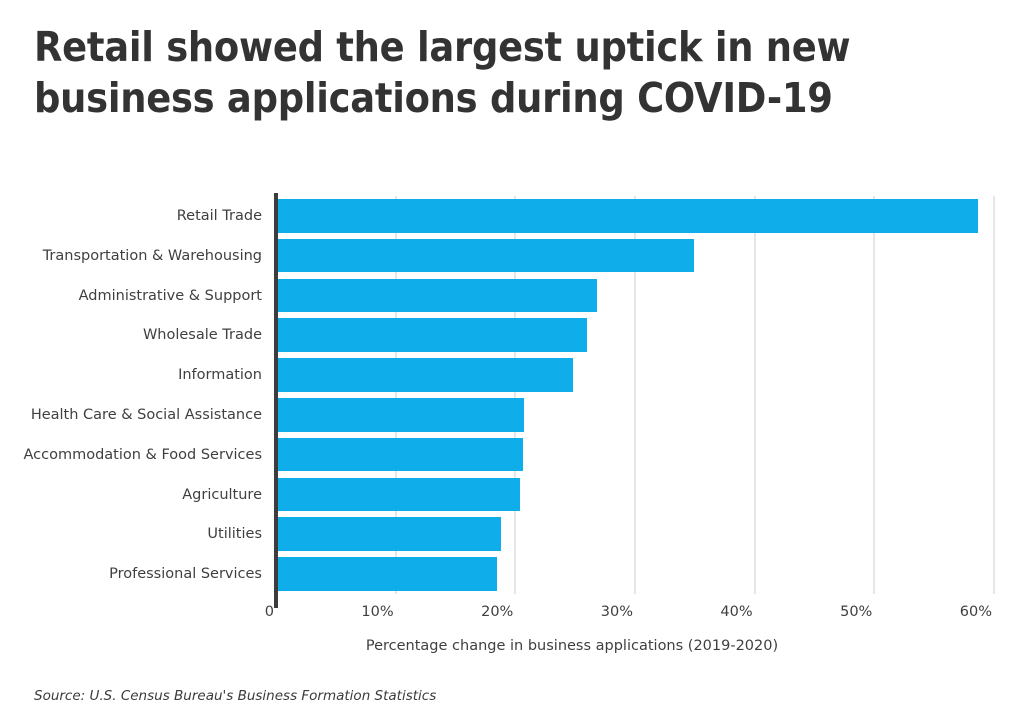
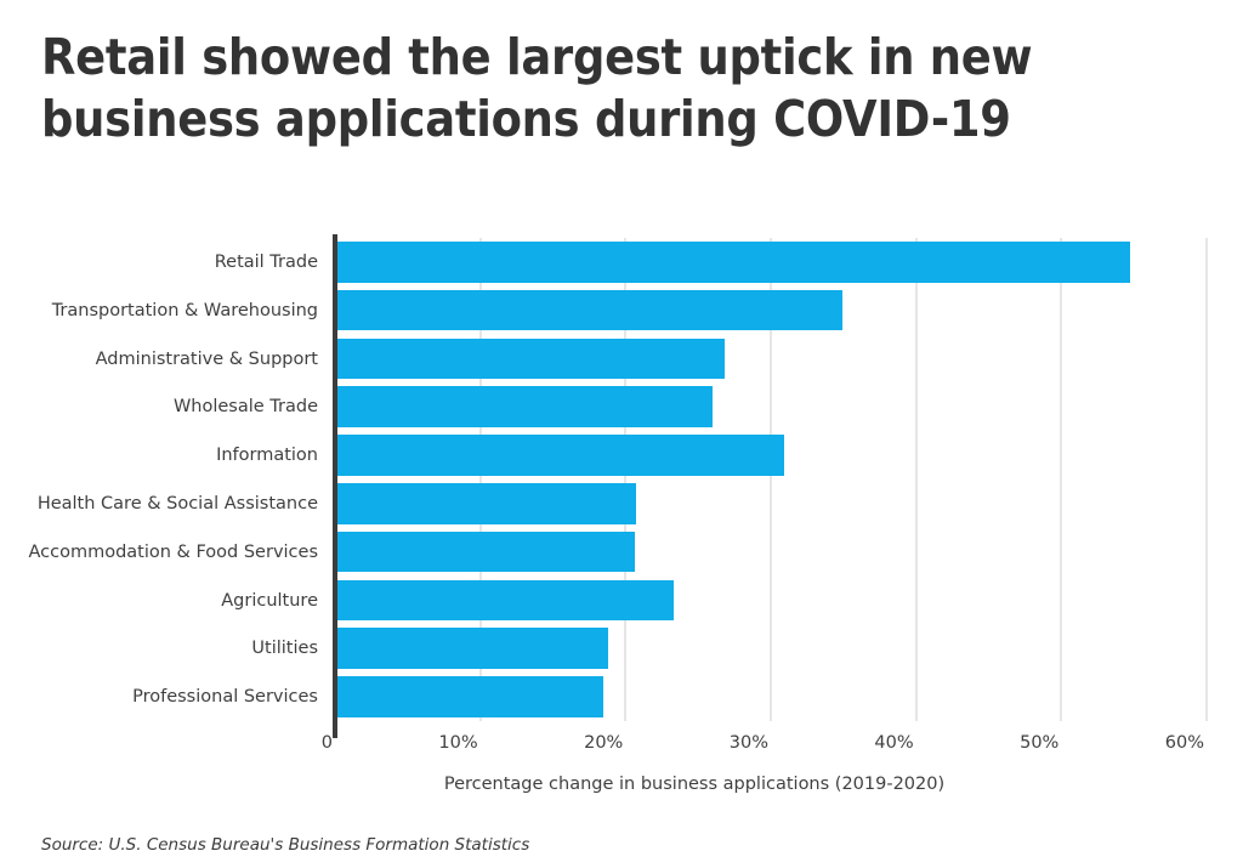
Retail Trade: 58.7% -> 54.7%
Information: 24.8% -> 30.9%
Agriculture: 20.4% -> 23.3%
